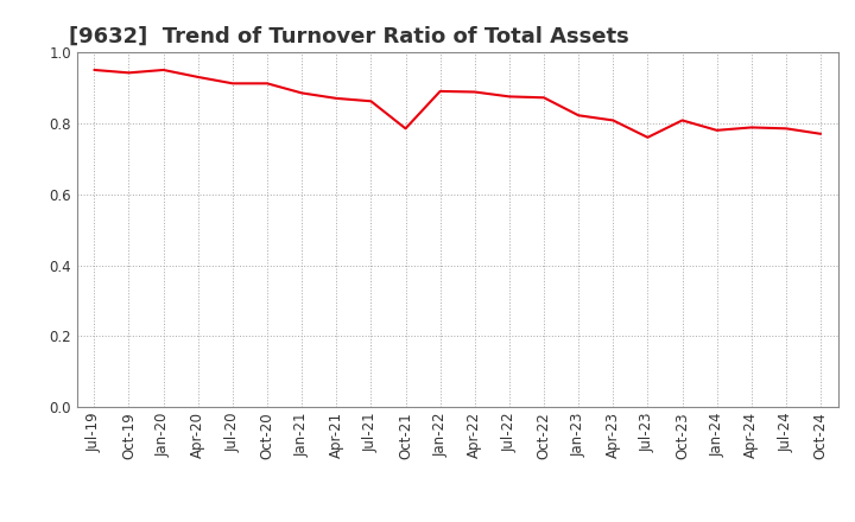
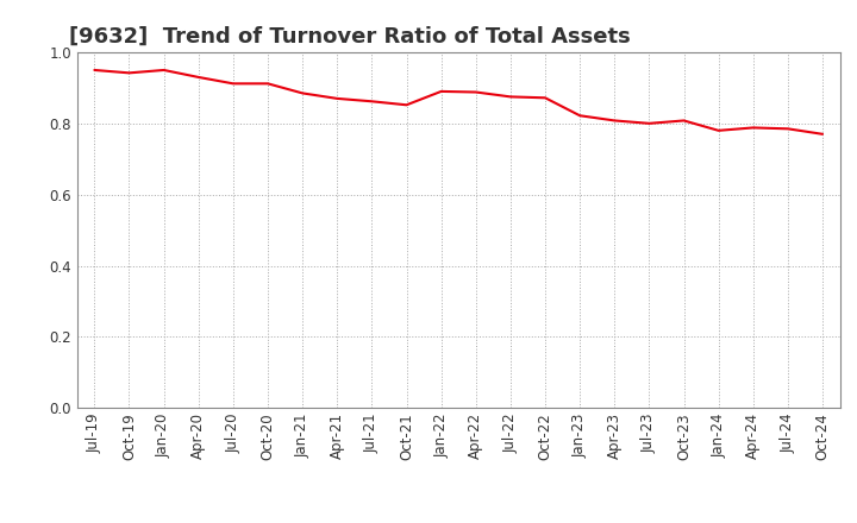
Oct-21: 0.785 -> 0.852
Jul-23: 0.760 -> 0.800
